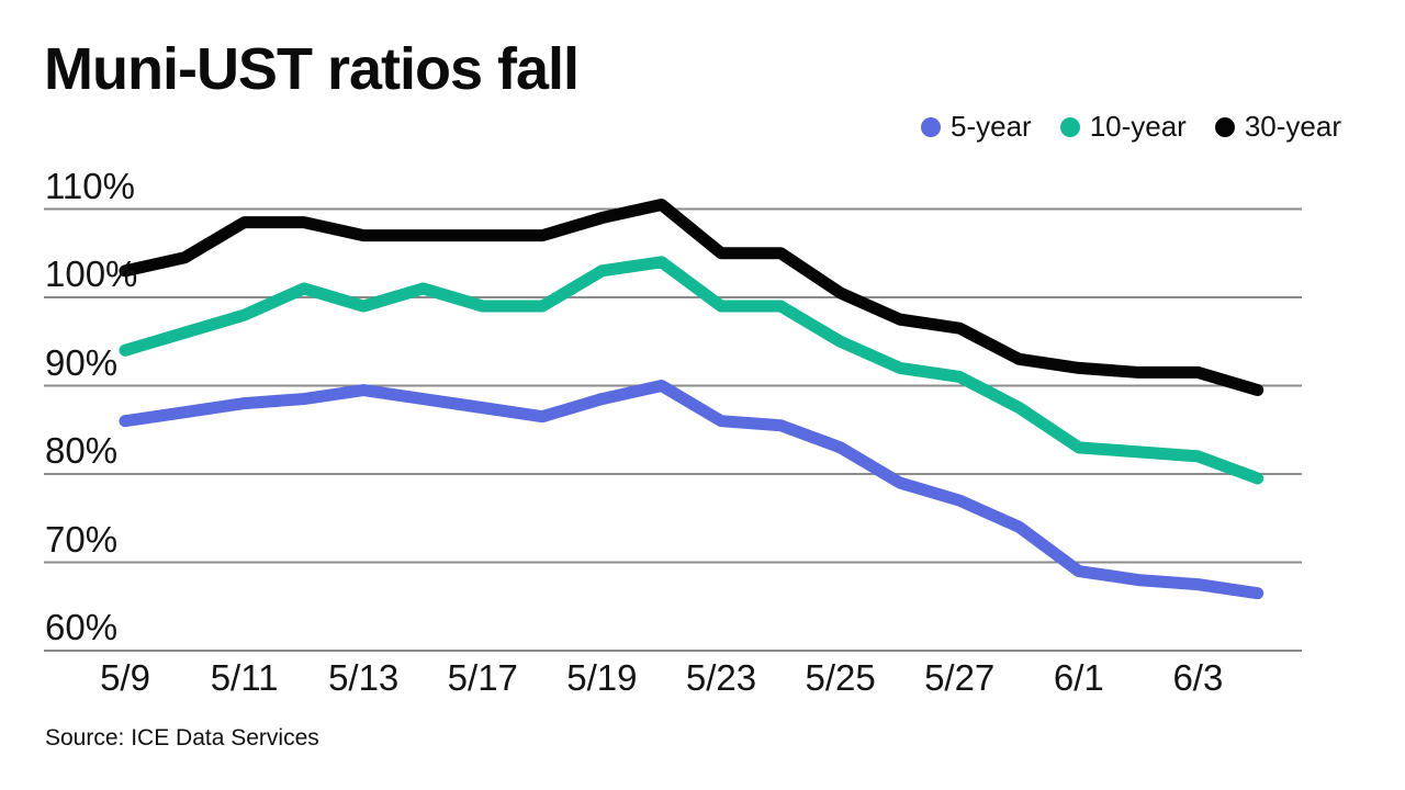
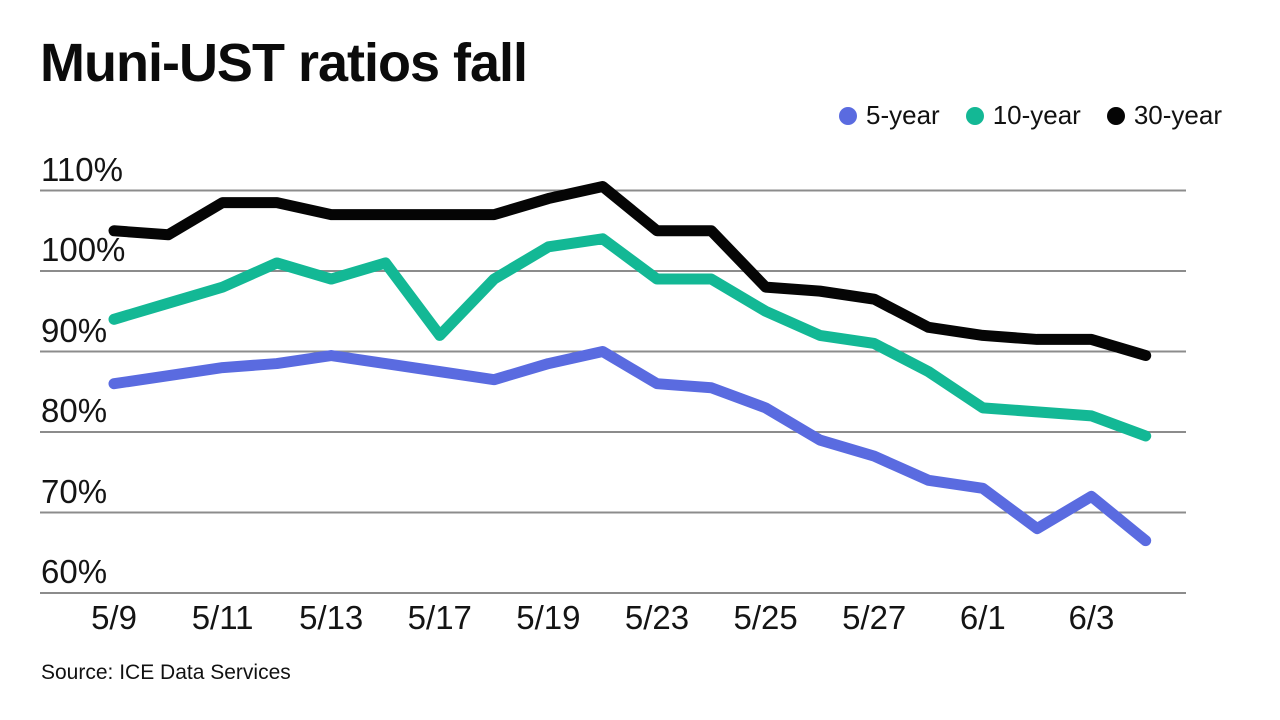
30-year/5/9: 103% -> 105%
10-year/5/17: 99% -> 92%
30-year/5/25: 100% -> 98%
5-year/6/1: 69% -> 73%
5-year/6/3: 68% -> 72%
